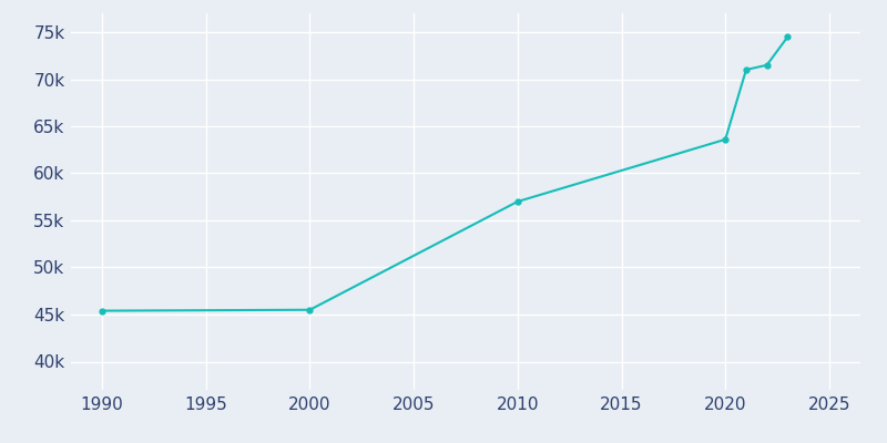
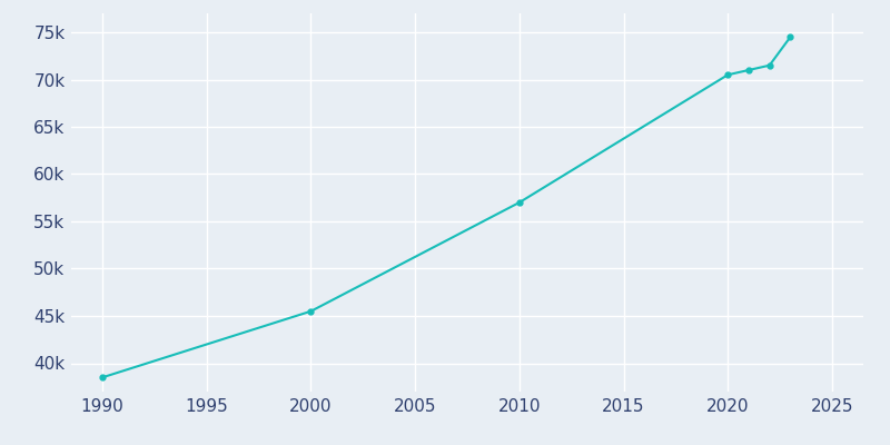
1990: 45.4k -> 38.5k
2020: 63.6k -> 70.5k
